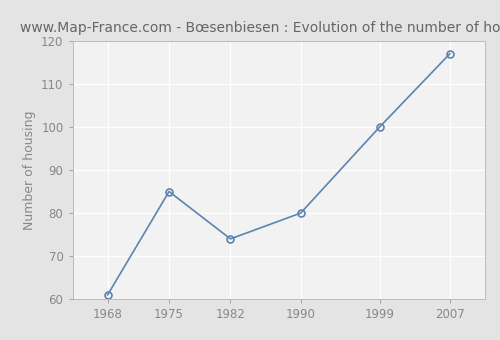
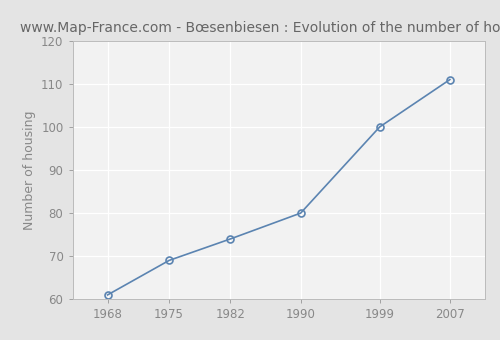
1975: 85 -> 69
2007: 117 -> 111
